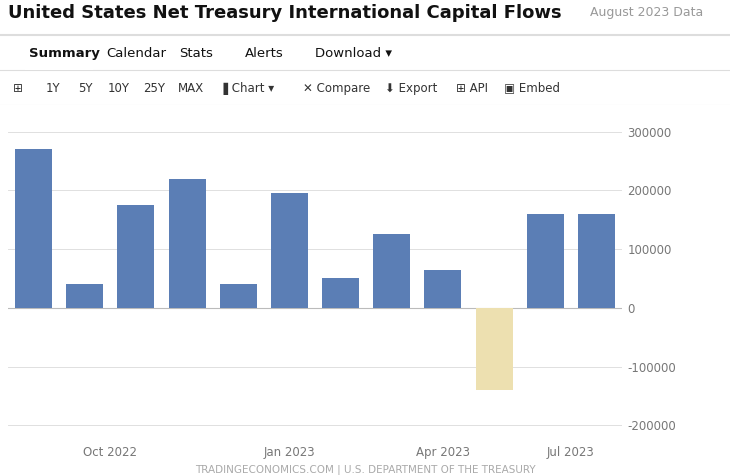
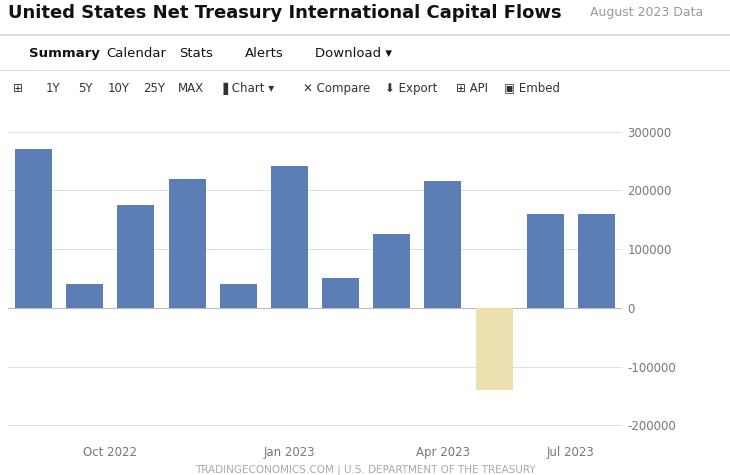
Jan 2023: 195000 -> 242000
Apr 2023: 65000 -> 216000
